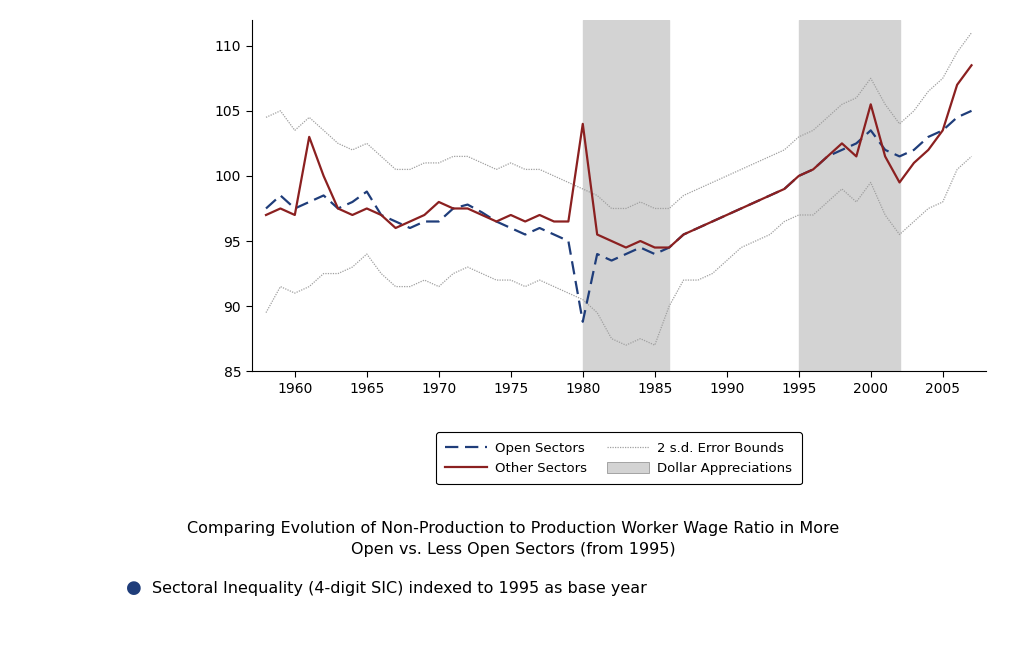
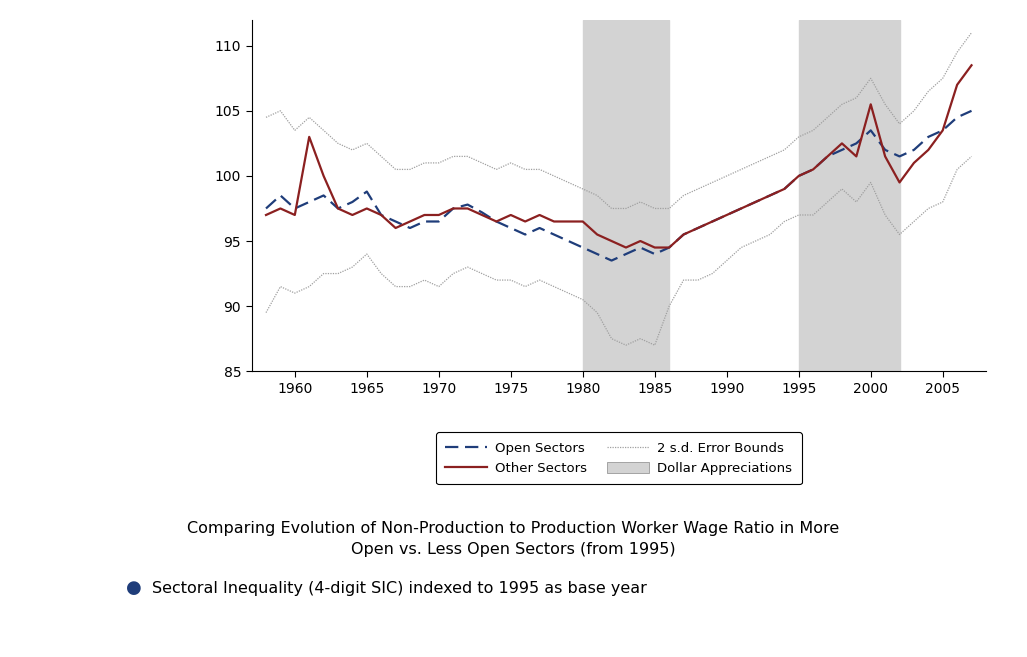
Other Sectors/1970: 98.0 -> 97.0
Open Sectors/1980: 88.8 -> 94.5
Other Sectors/1980: 104.0 -> 96.5
